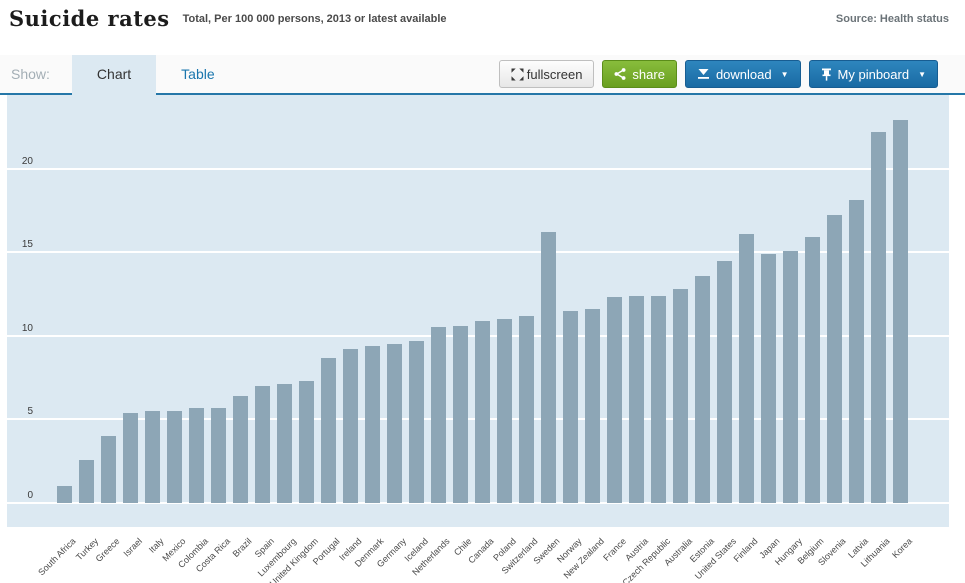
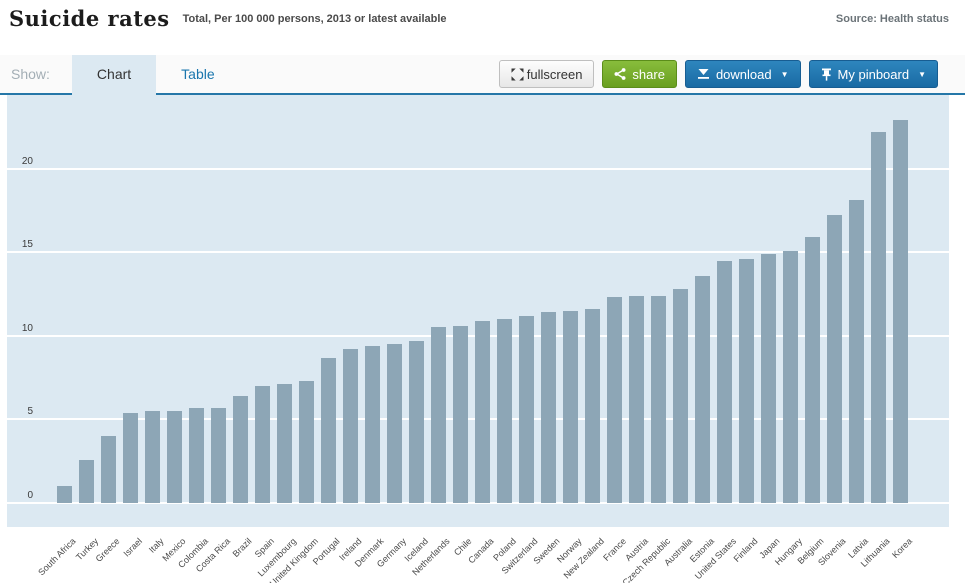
Sweden: 16.2 -> 11.4
Finland: 16.1 -> 14.6
